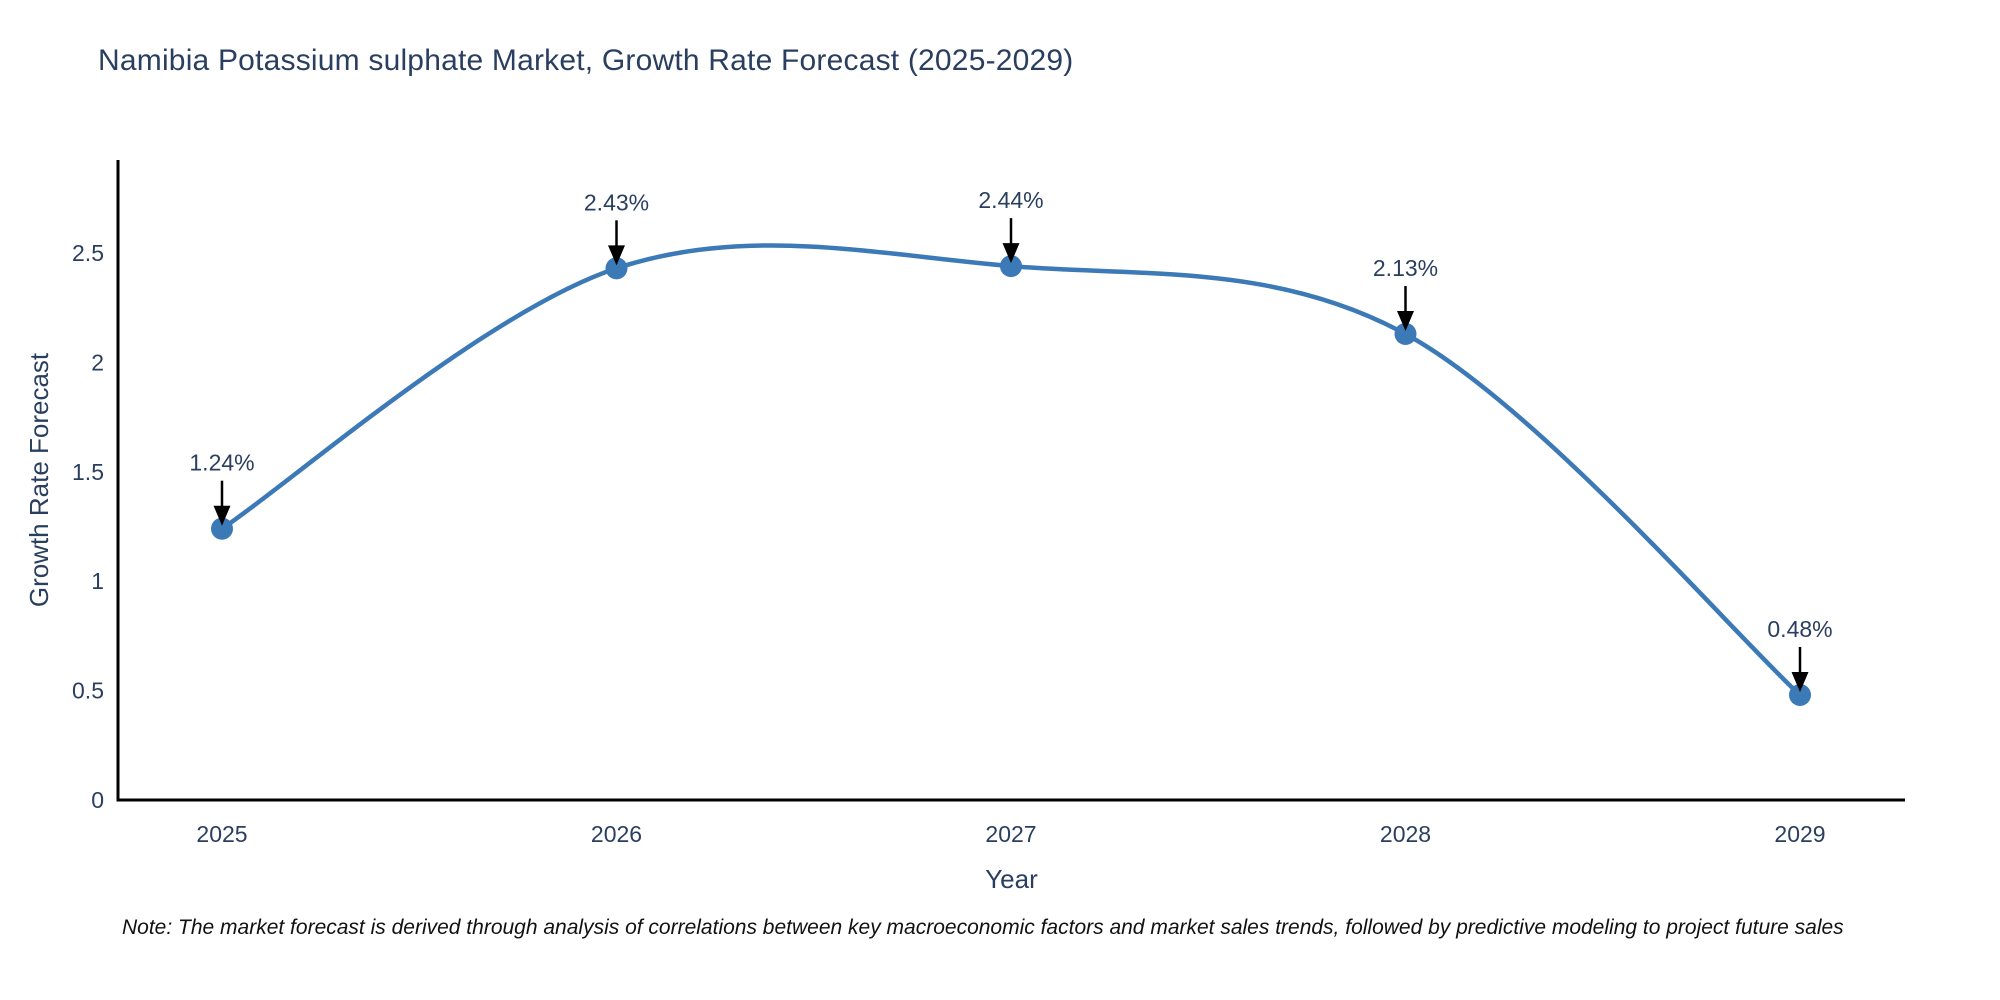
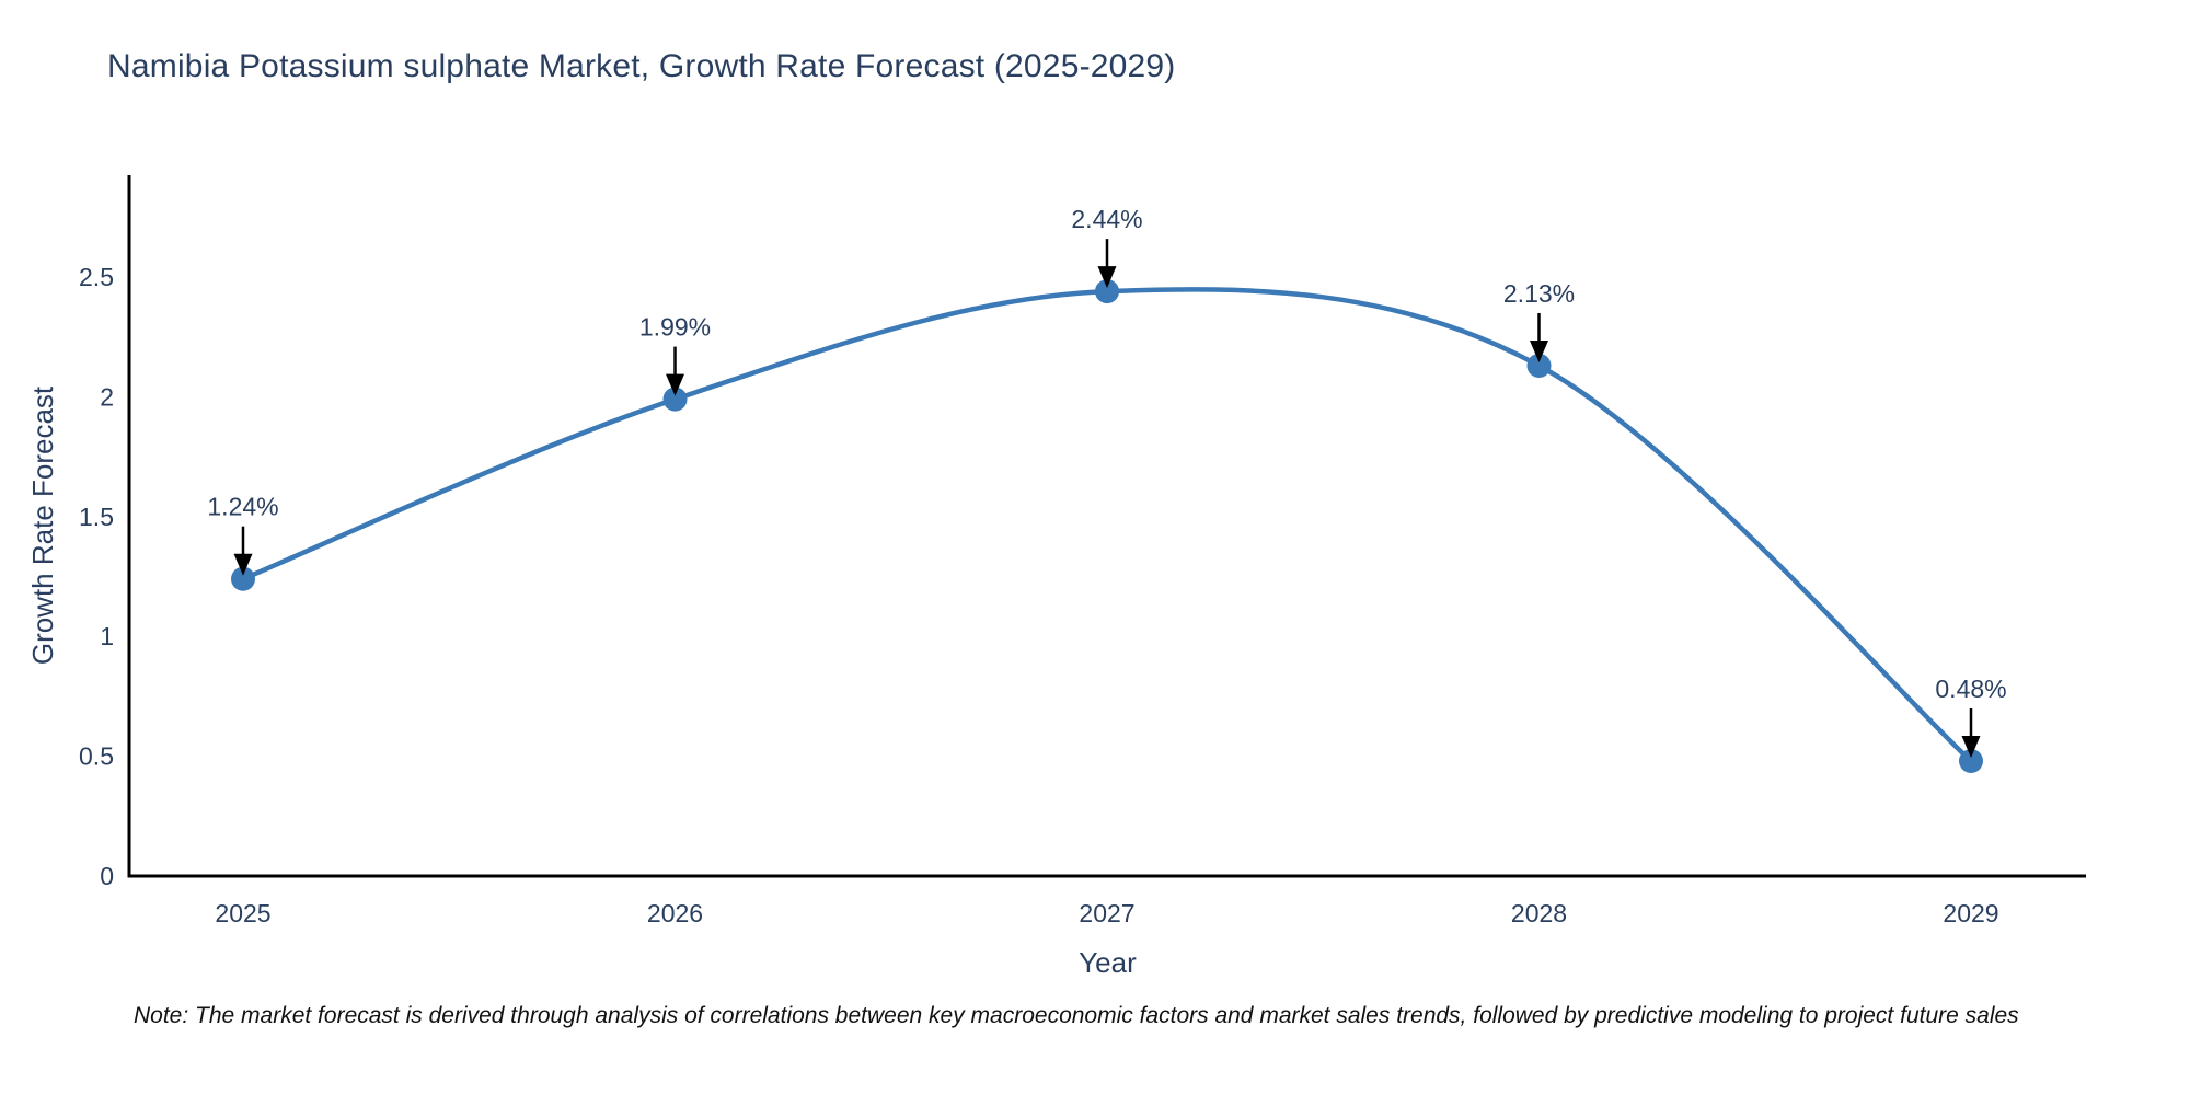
2026: 2.43% -> 1.99%
